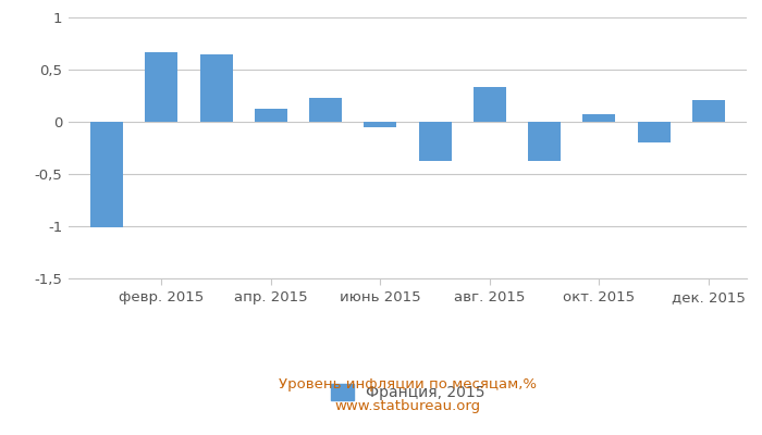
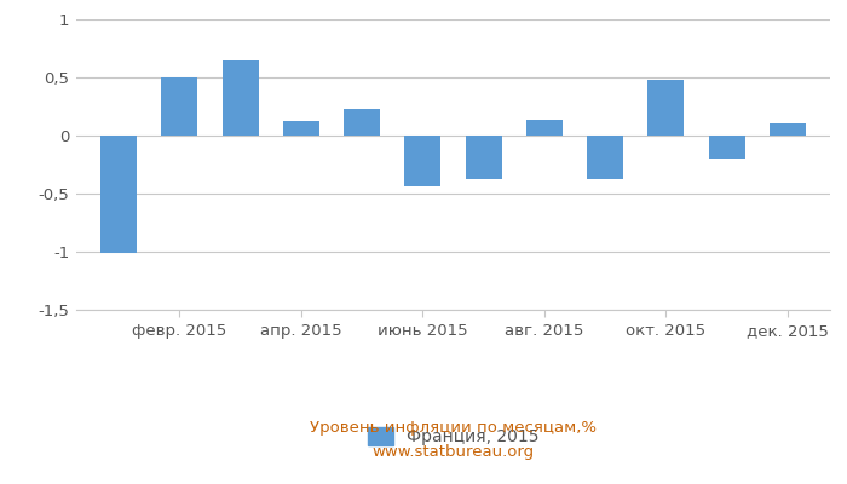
февр. 2015: 0,67 -> 0,50
июнь 2015: -0,05 -> -0,44
авг. 2015: 0,33 -> 0,14
окт. 2015: 0,07 -> 0,48
дек. 2015: 0,21 -> 0,10
